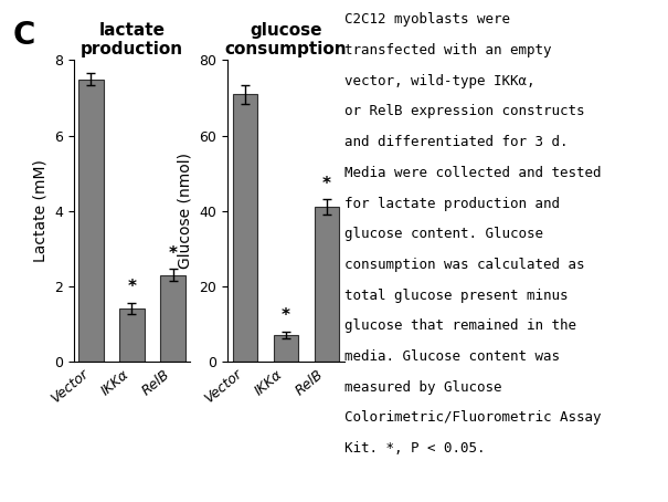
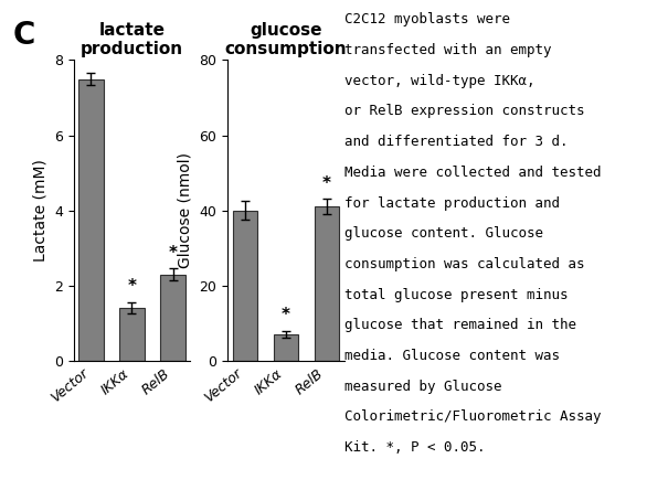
glucose consumption/Vector: 71 -> 40
